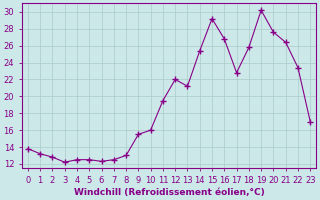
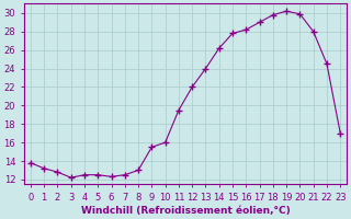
13: 21.2 -> 24.0
14: 25.4 -> 26.2
15: 29.2 -> 27.8
16: 26.8 -> 28.2
17: 22.8 -> 29.0
18: 25.8 -> 29.8
20: 27.6 -> 29.9
21: 26.4 -> 28.0
22: 23.4 -> 24.5
